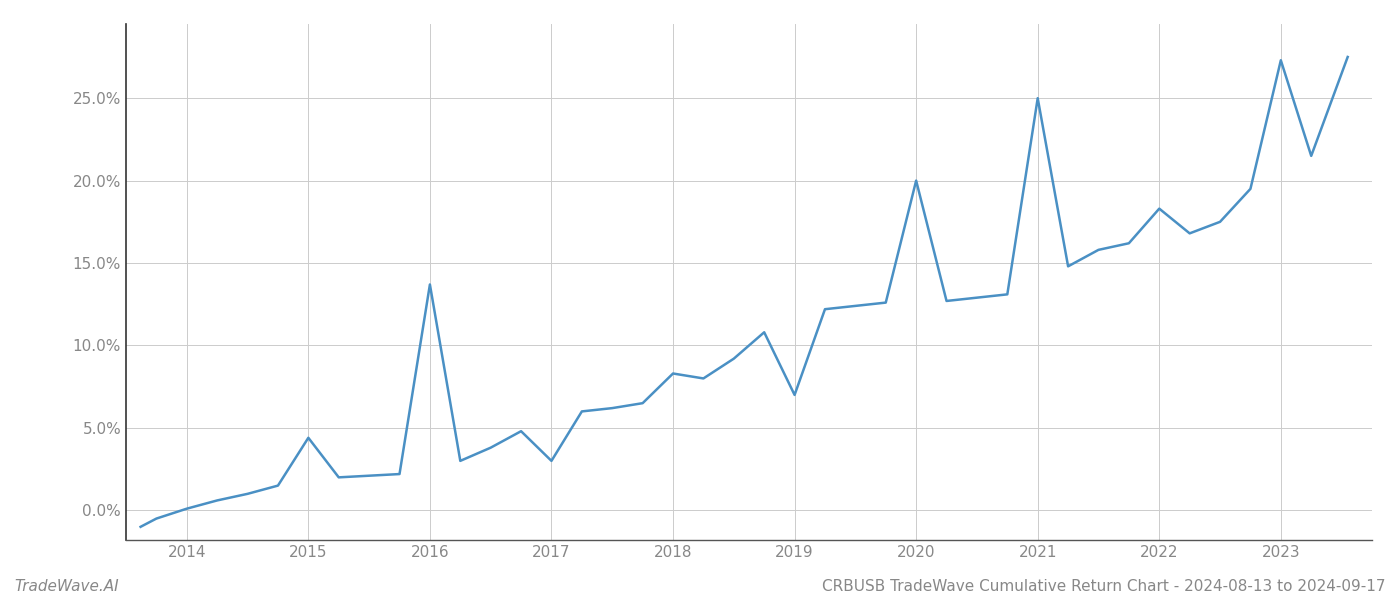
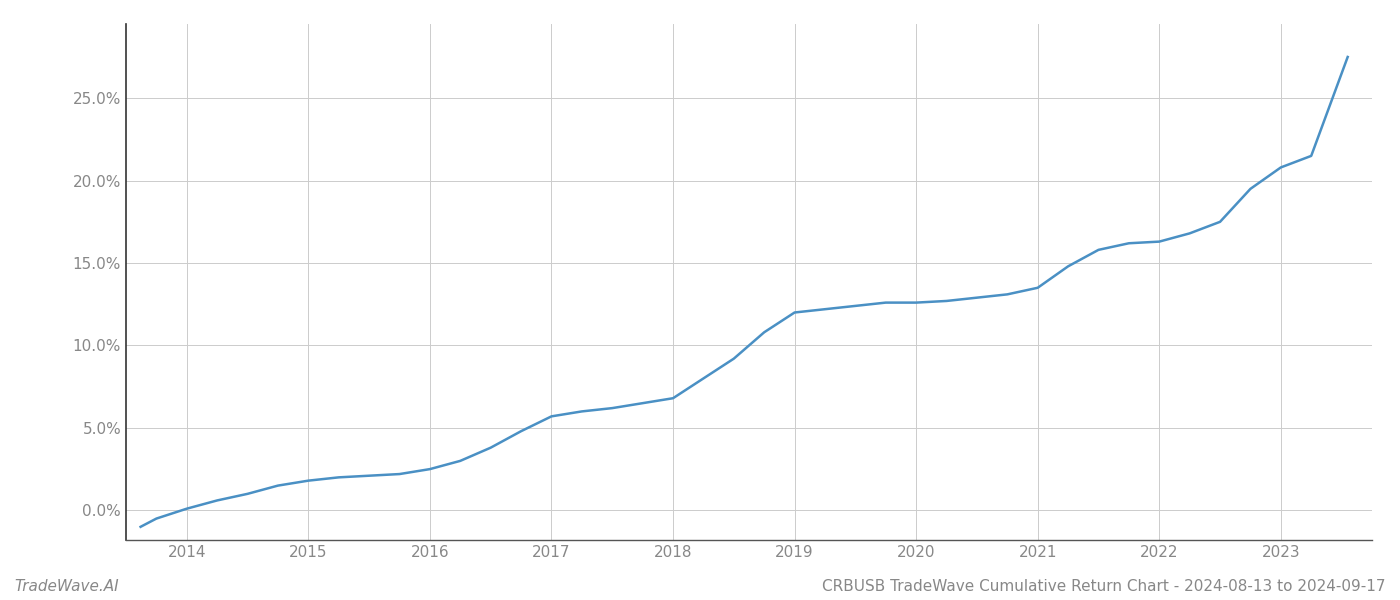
2015: 4.4% -> 1.8%
2016: 13.7% -> 2.5%
2017: 3.0% -> 5.7%
2018: 8.3% -> 6.8%
2019: 7.0% -> 12.0%
2020: 20.0% -> 12.6%
2021: 25.0% -> 13.5%
2022: 18.3% -> 16.3%
2023: 27.3% -> 20.8%
